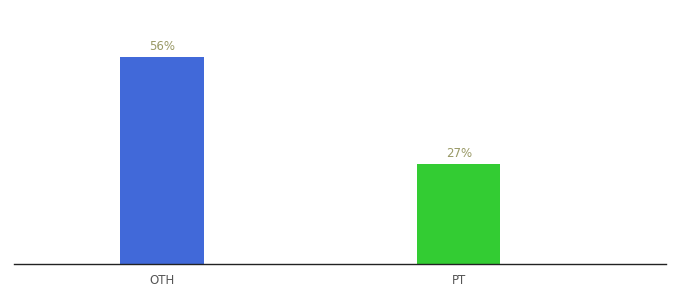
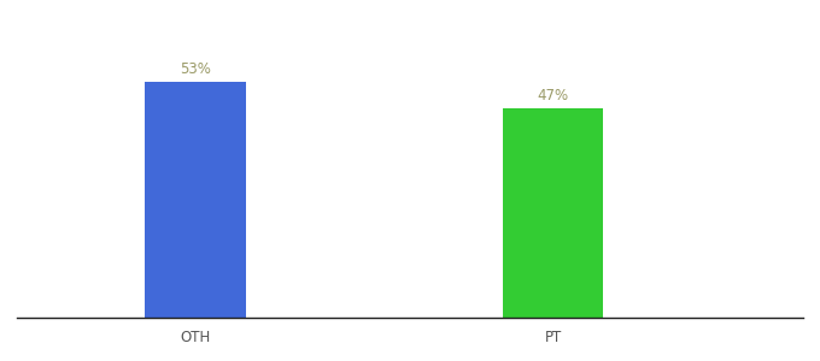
OTH: 56% -> 53%
PT: 27% -> 47%
